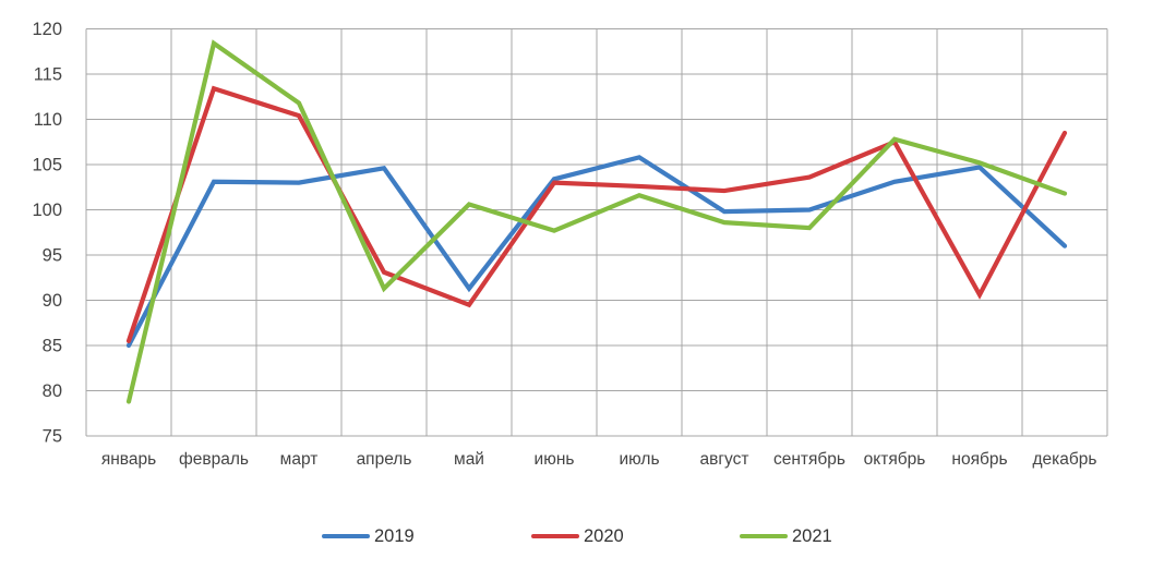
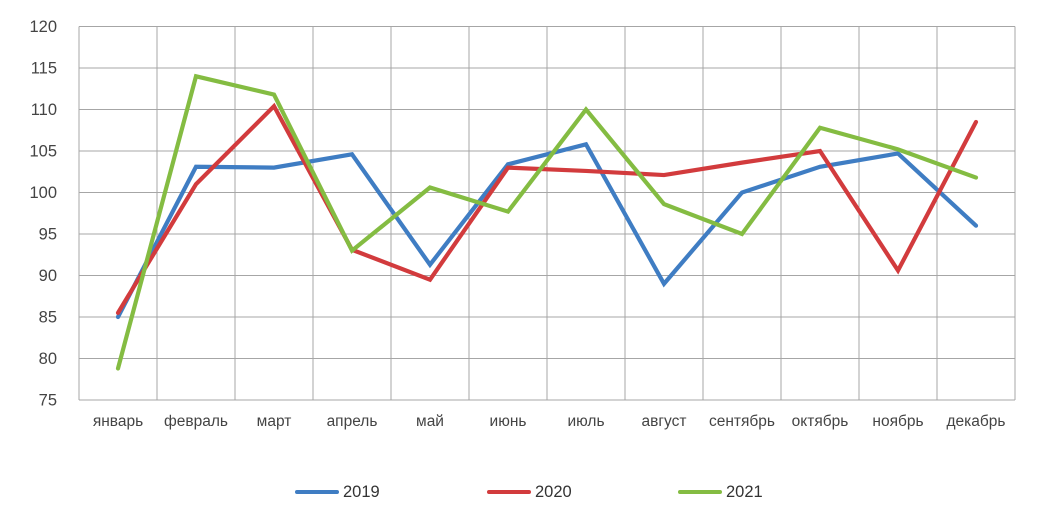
2020/февраль: 113 -> 101
2021/февраль: 118 -> 114
2021/апрель: 91 -> 93
2021/июль: 102 -> 110
2019/август: 100 -> 89
2021/сентябрь: 98 -> 95
2020/октябрь: 108 -> 105
